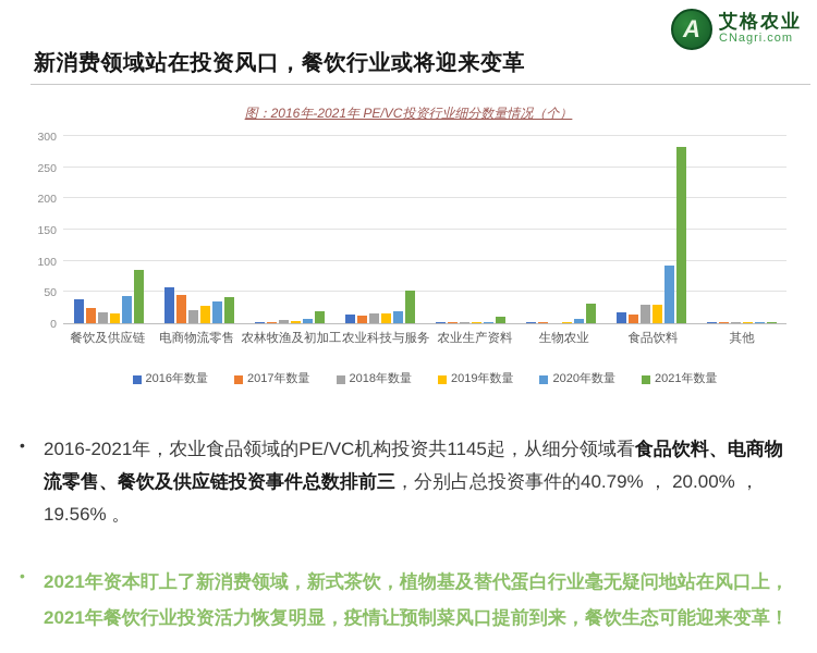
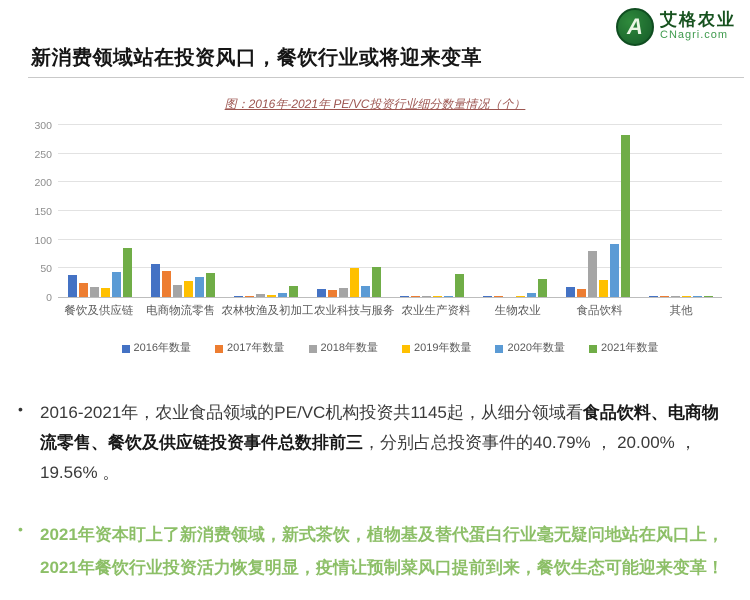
2019年数量/农业科技与服务: 20 -> 50
2021年数量/农业生产资料: 10 -> 40
2018年数量/食品饮料: 30 -> 80
